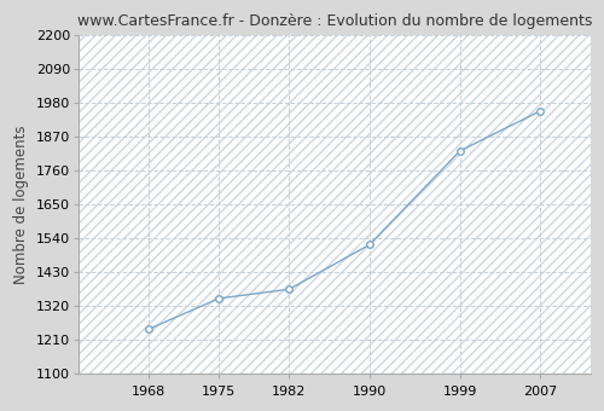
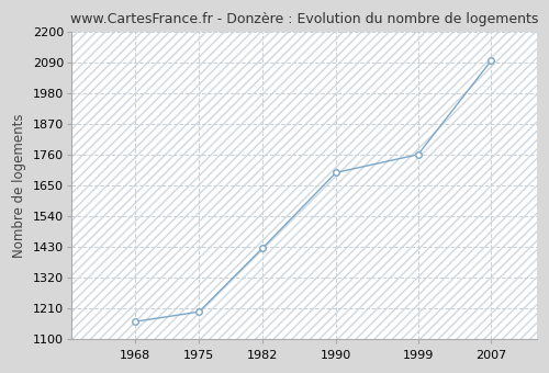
1968: 1245 -> 1163
1975: 1345 -> 1198
1982: 1375 -> 1428
1990: 1520 -> 1697
1999: 1825 -> 1762
2007: 1955 -> 2098
